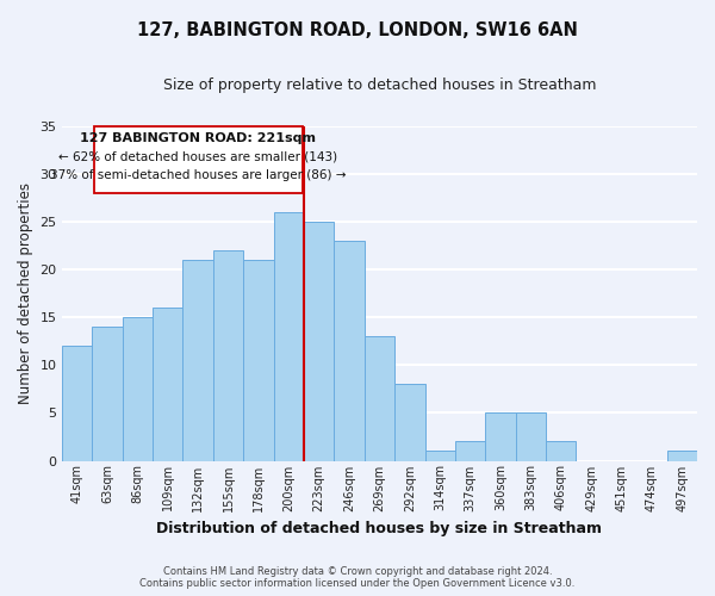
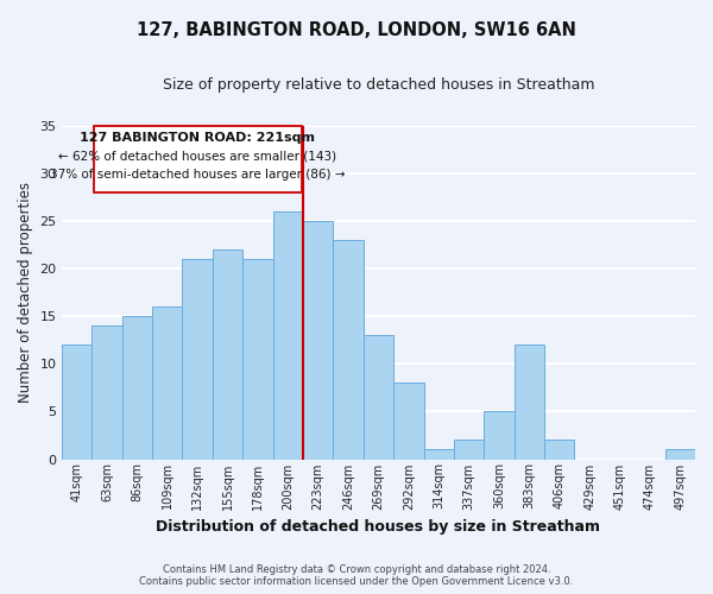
383sqm: 5 -> 12
